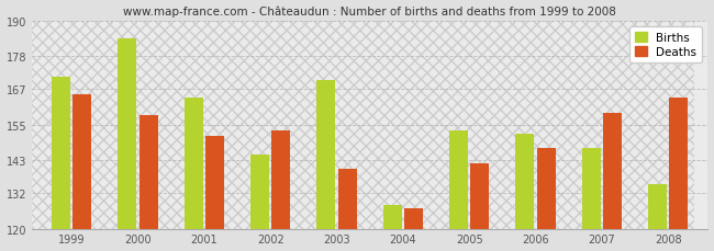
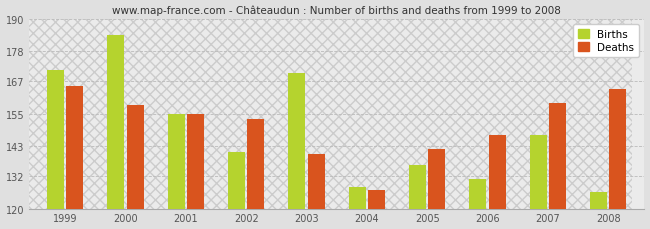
Births/2001: 164 -> 155
Deaths/2001: 151 -> 155
Births/2002: 145 -> 141
Births/2005: 153 -> 136
Births/2006: 152 -> 131
Births/2008: 135 -> 126
